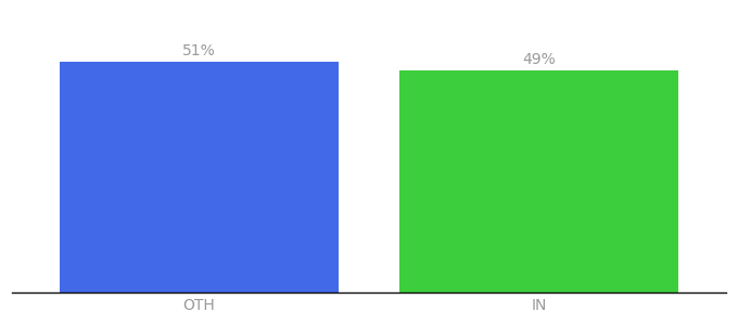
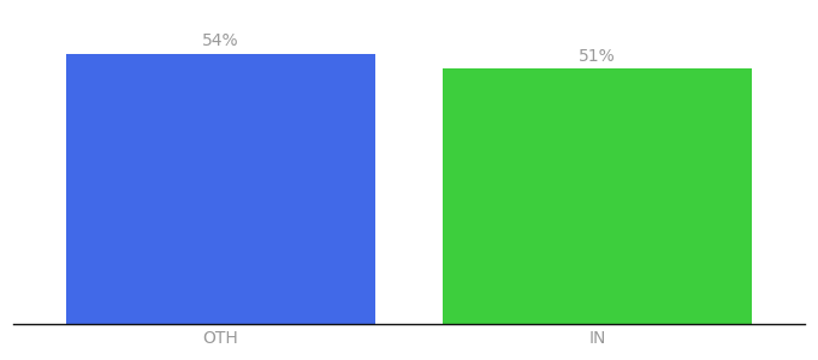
OTH: 51% -> 54%
IN: 49% -> 51%
